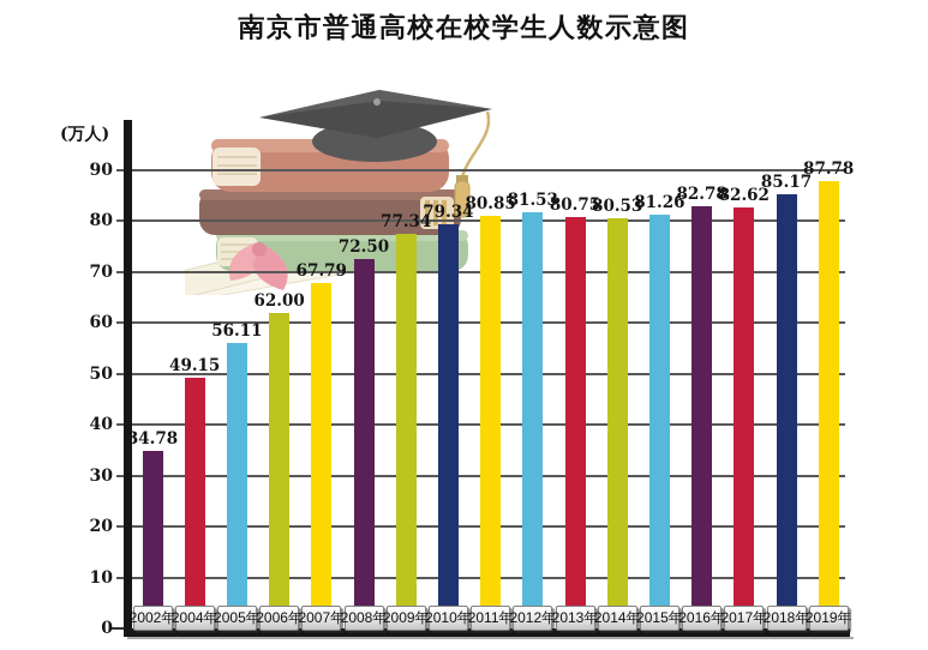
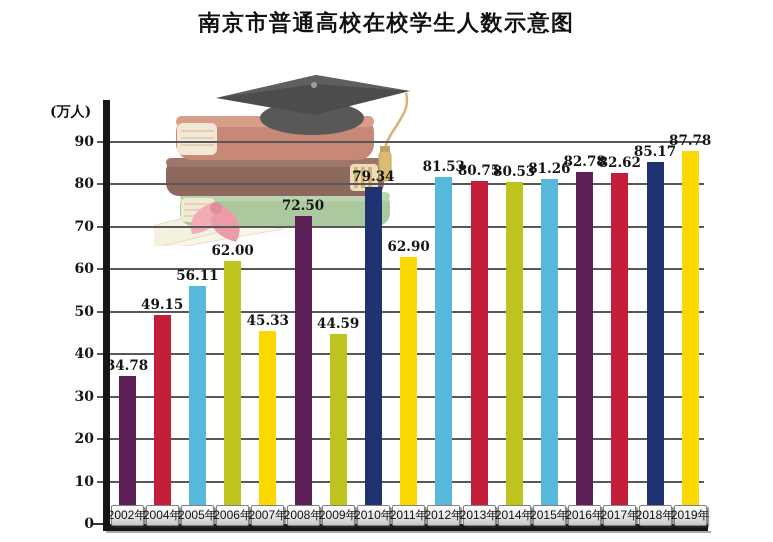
2007年: 67.79 -> 45.33
2009年: 77.34 -> 44.59
2011年: 80.85 -> 62.90
